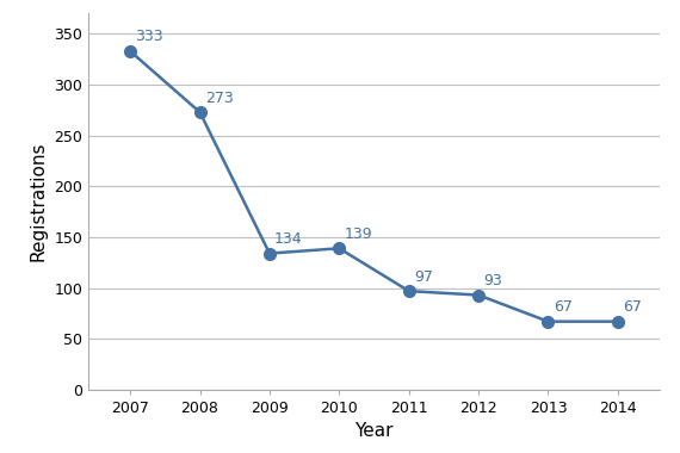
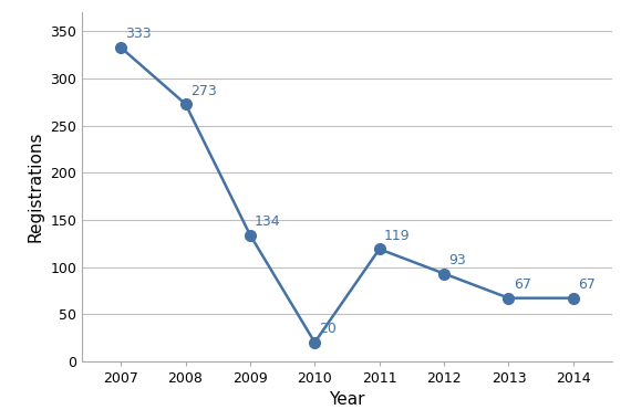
2010: 139 -> 20
2011: 97 -> 119
